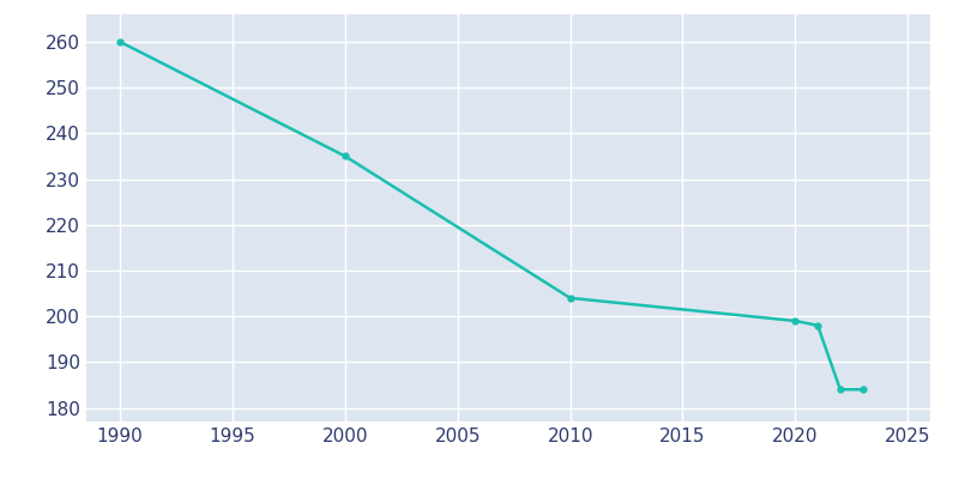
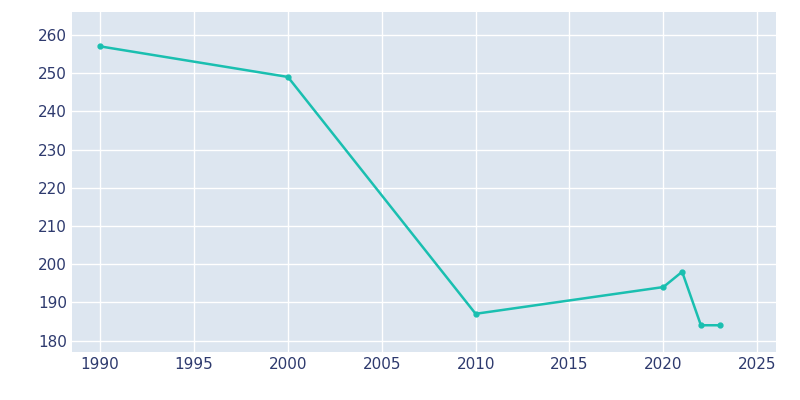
1990: 260 -> 257
2000: 235 -> 249
2010: 204 -> 187
2020: 199 -> 194
